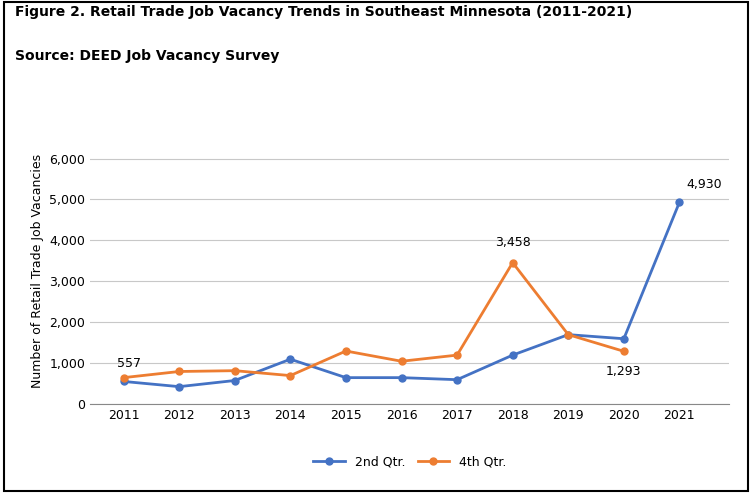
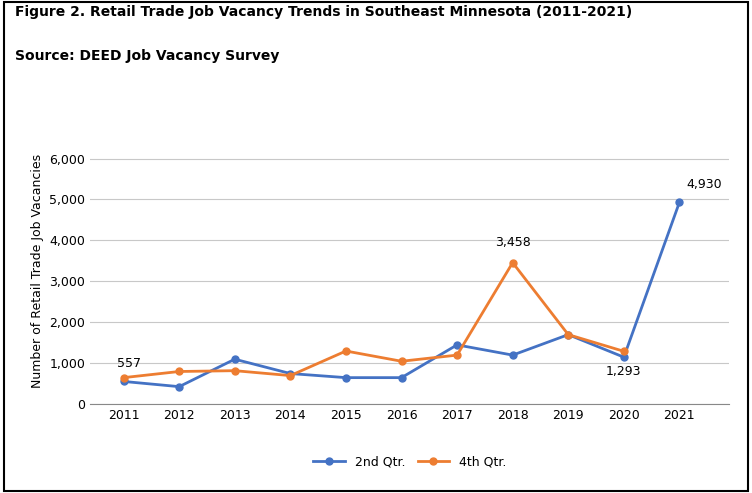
2nd Qtr./2013: 580 -> 1,100
2nd Qtr./2014: 1,100 -> 750
2nd Qtr./2017: 600 -> 1,450
2nd Qtr./2020: 1,600 -> 1,150
